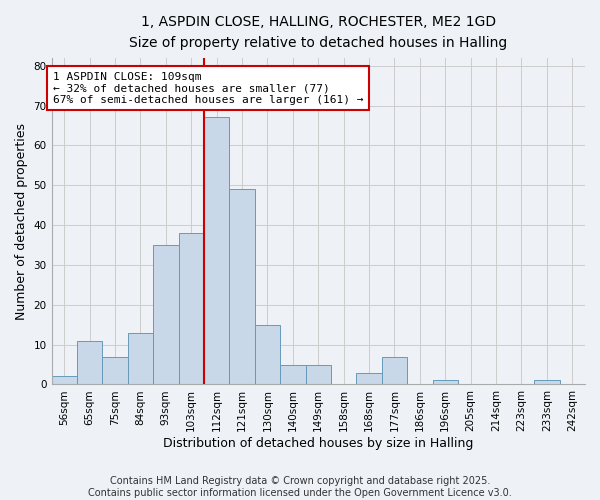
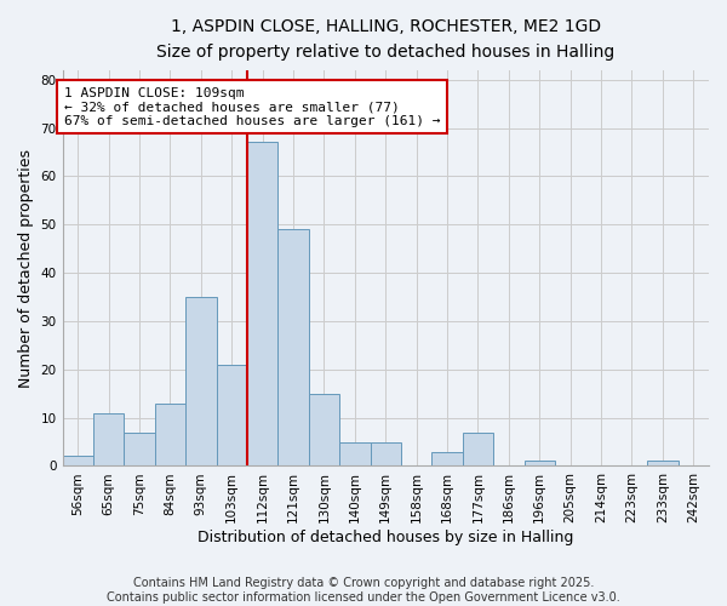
103sqm: 38 -> 21
